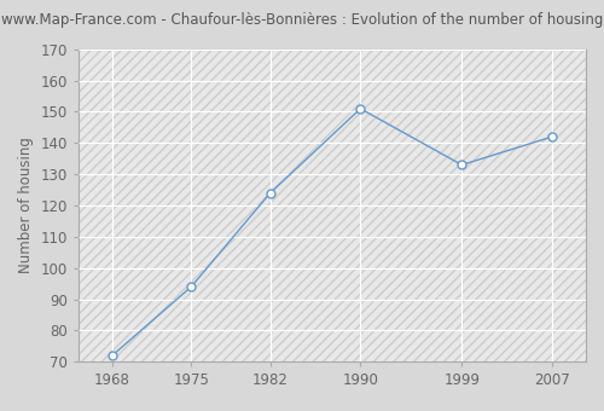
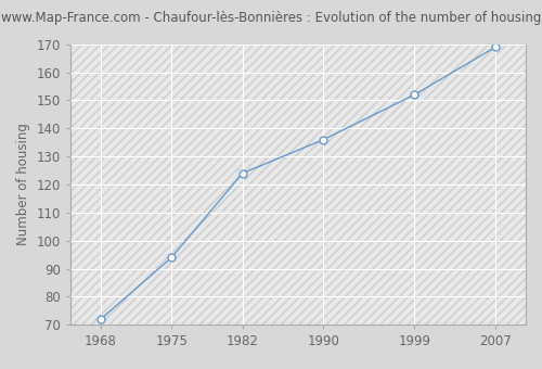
1990: 151 -> 136
1999: 133 -> 152
2007: 142 -> 169
